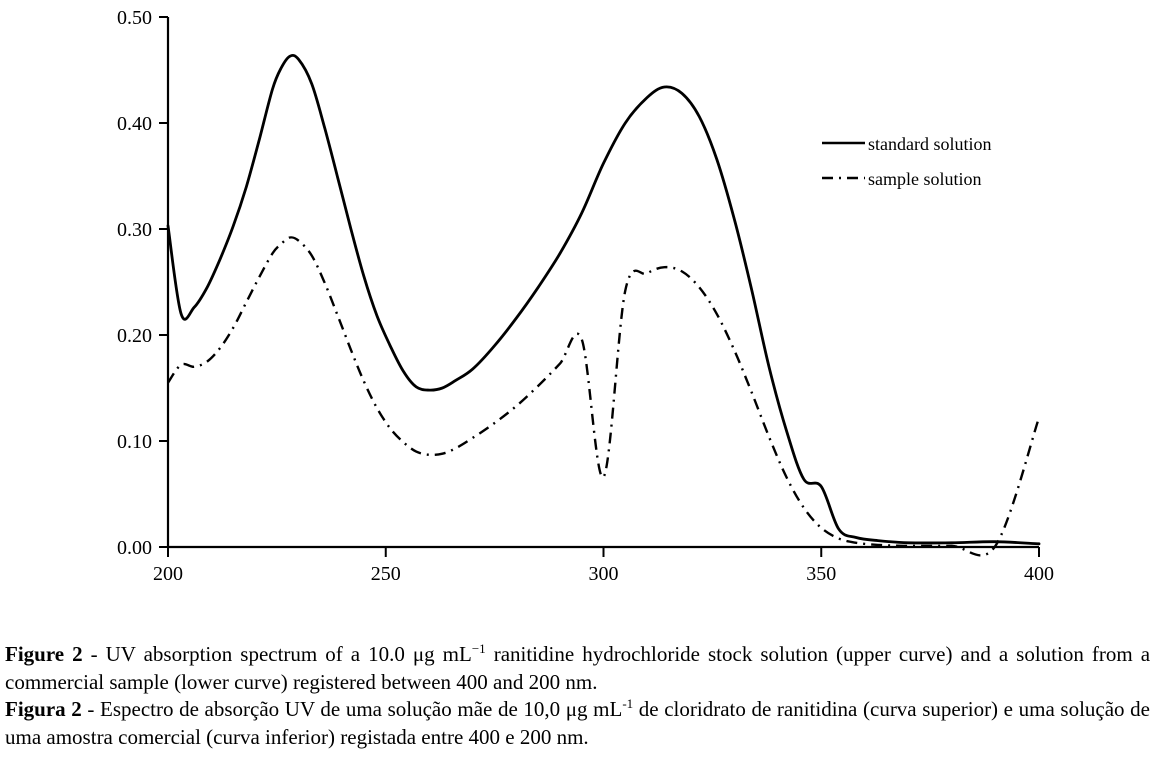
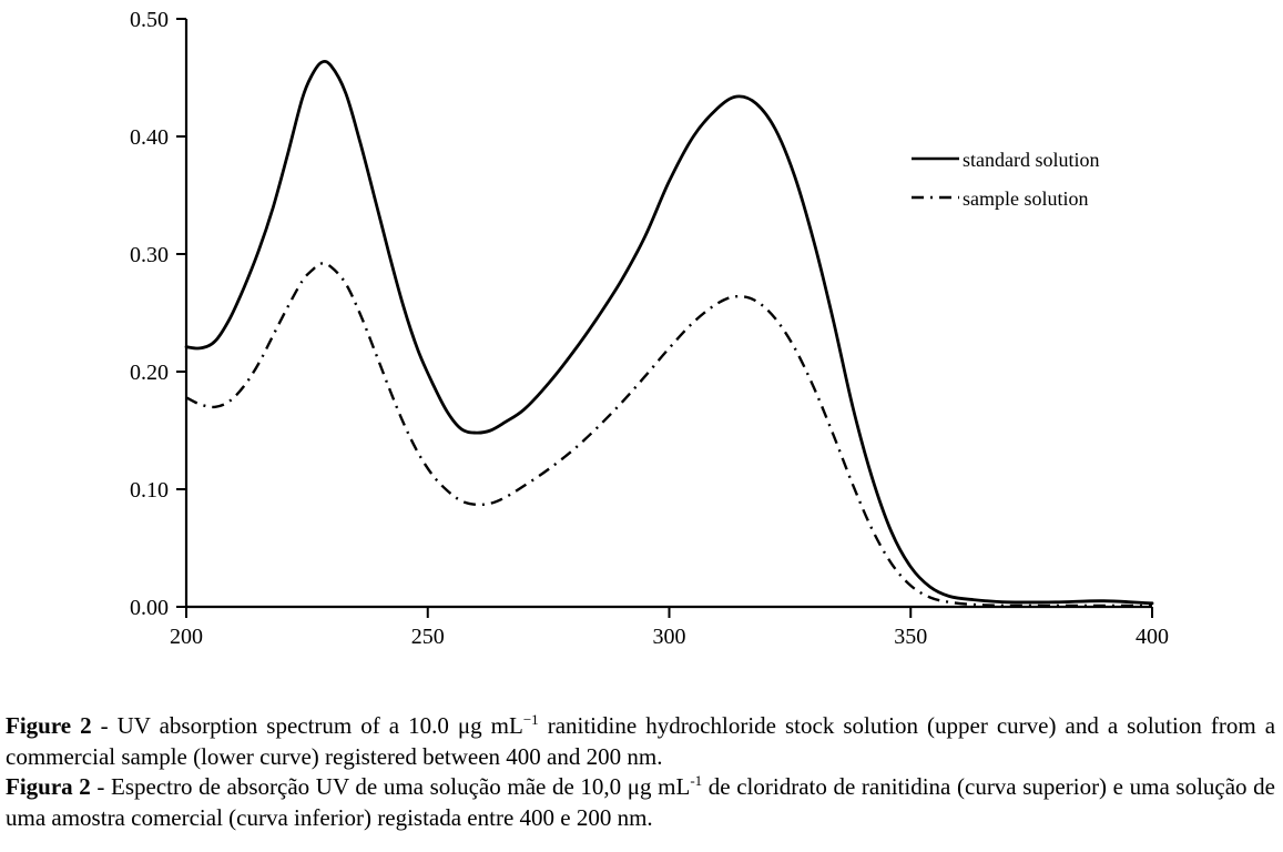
standard solution/200: 0.303 -> 0.221
sample solution/200: 0.155 -> 0.178
sample solution/300: 0.066 -> 0.220
standard solution/350: 0.057 -> 0.034
sample solution/400: 0.122 -> 0.001
